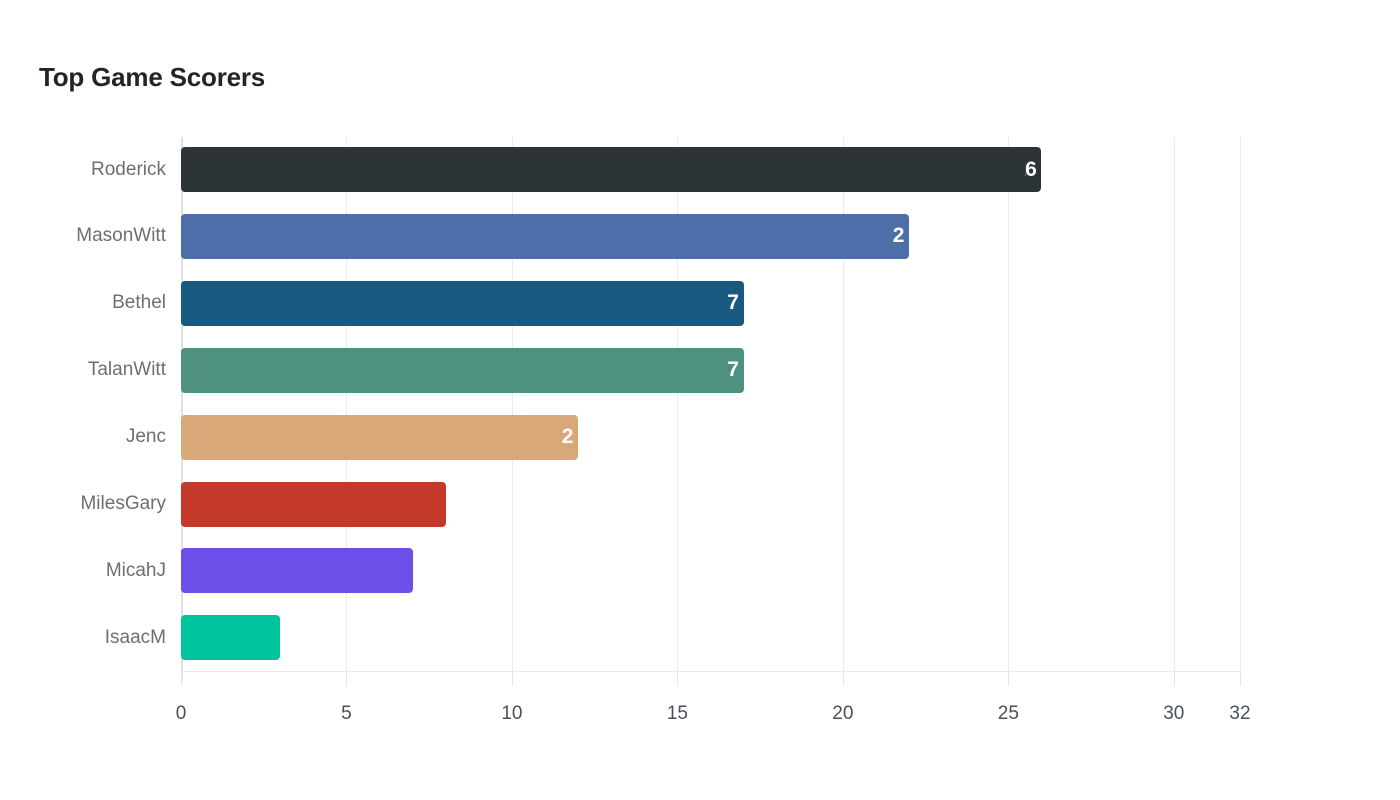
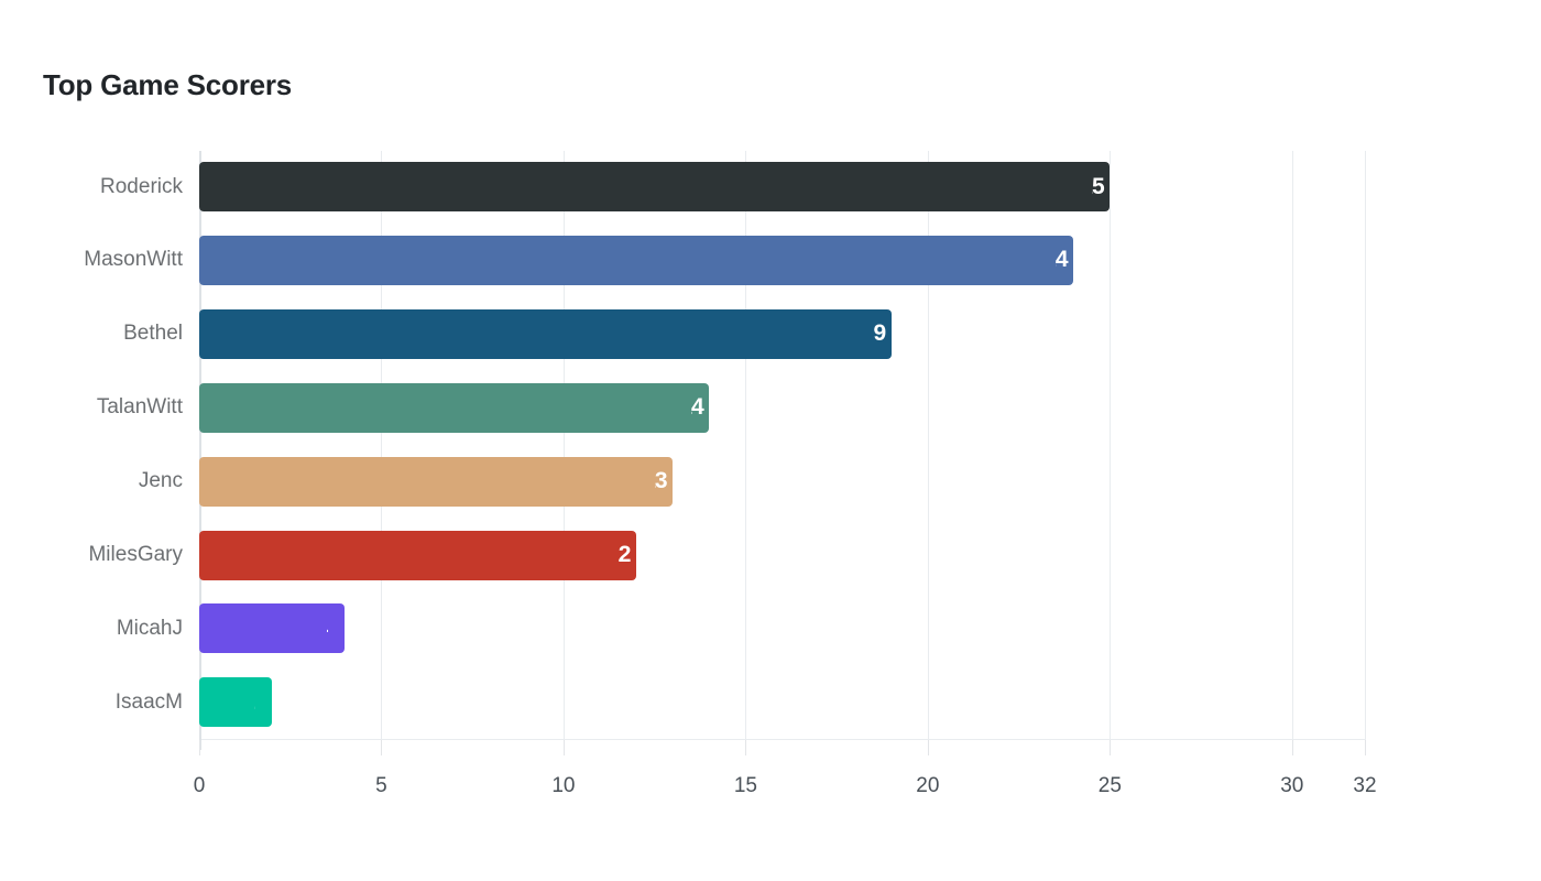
Roderick: 26 -> 25
MasonWitt: 22 -> 24
Bethel: 17 -> 19
TalanWitt: 17 -> 14
Jenc: 12 -> 13
MilesGary: 8 -> 12
MicahJ: 7 -> 4
IsaacM: 3 -> 2
